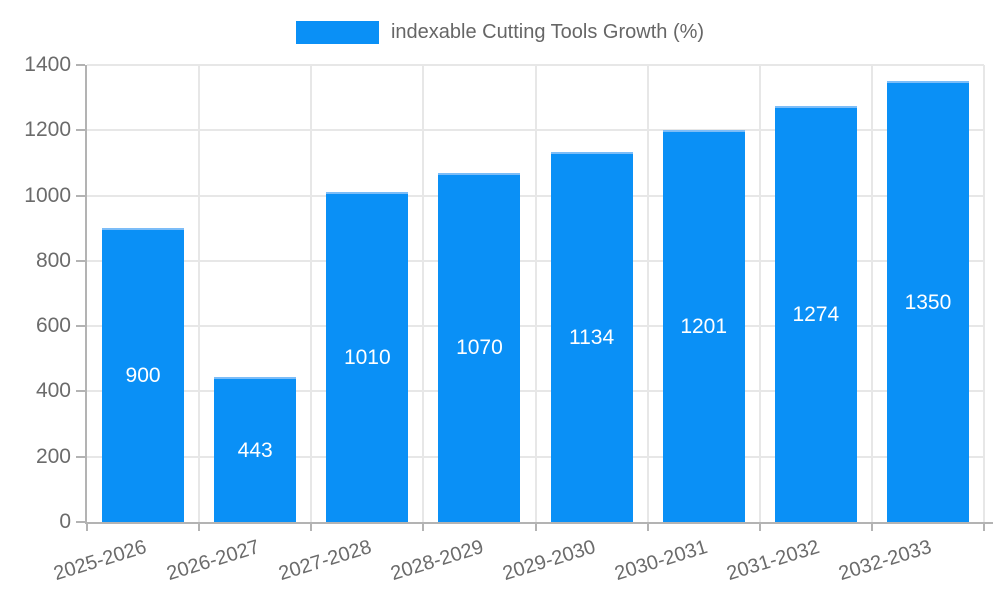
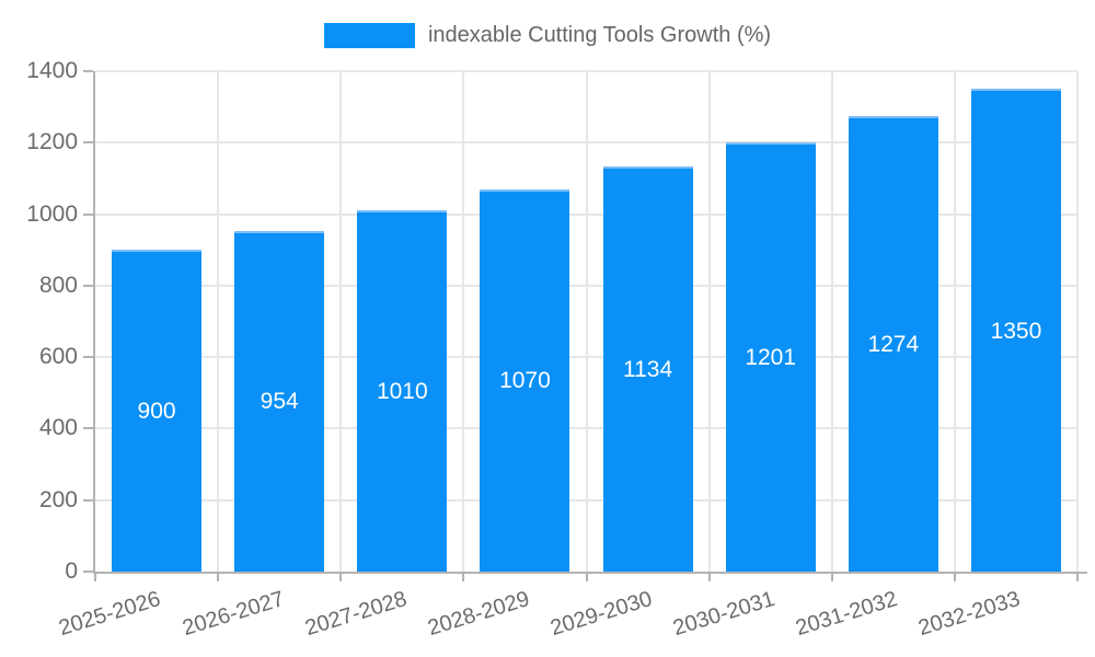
2026-2027: 443 -> 954
